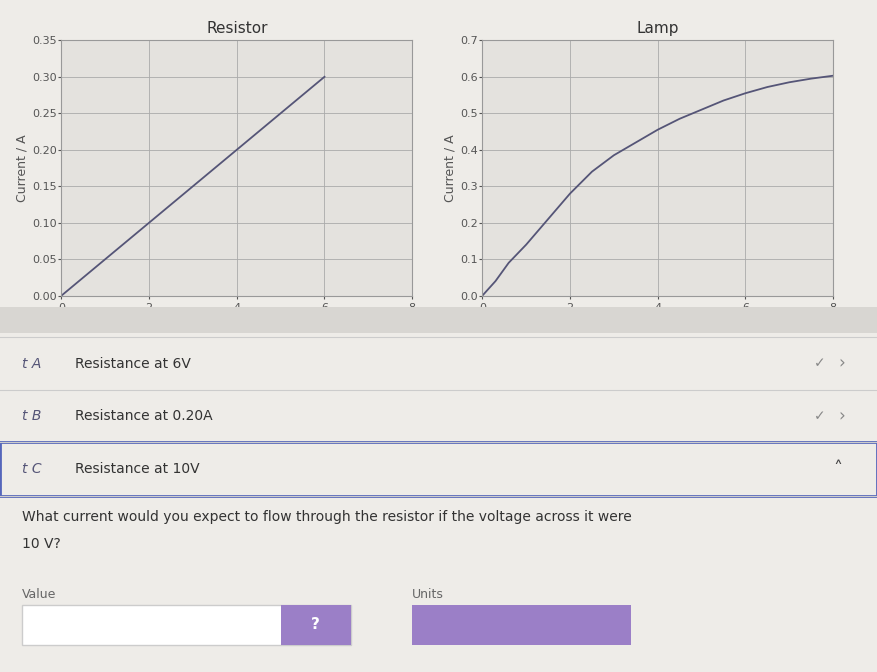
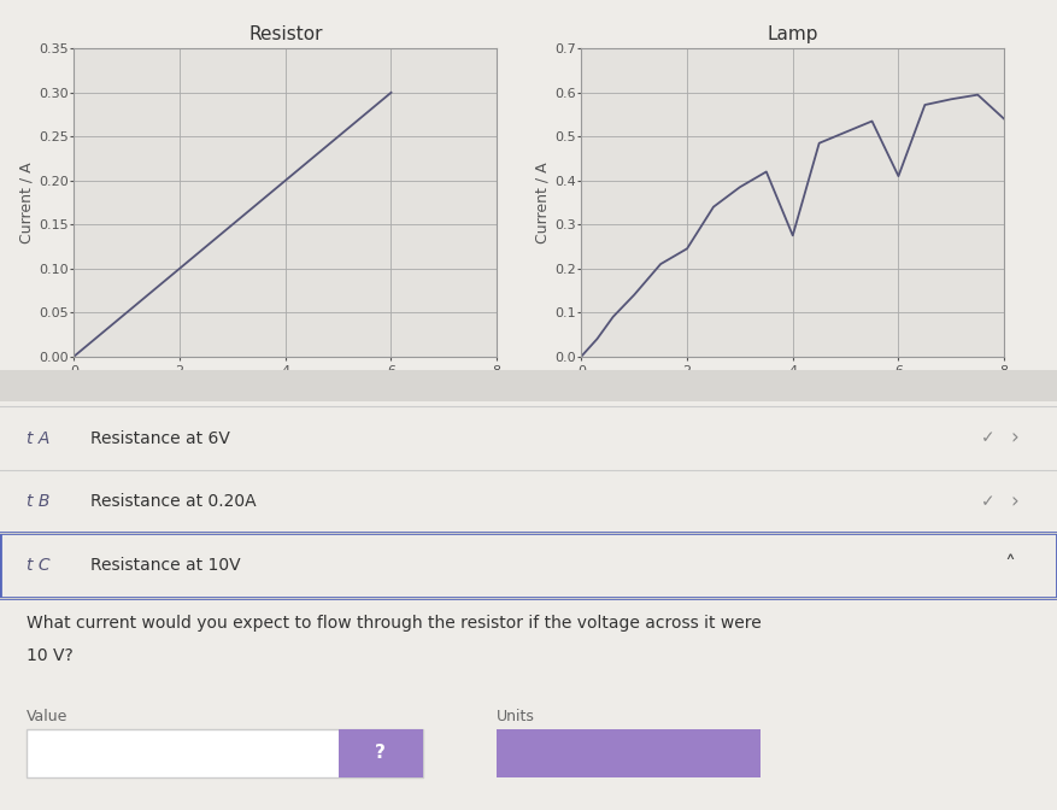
2: 0.280 -> 0.245
4: 0.455 -> 0.275
6: 0.555 -> 0.410
8: 0.603 -> 0.540
